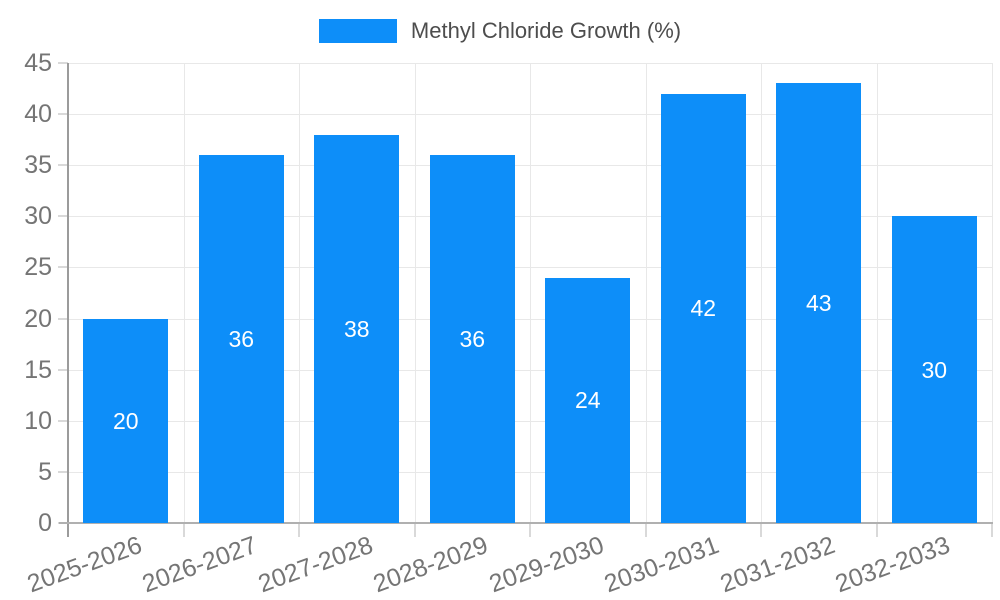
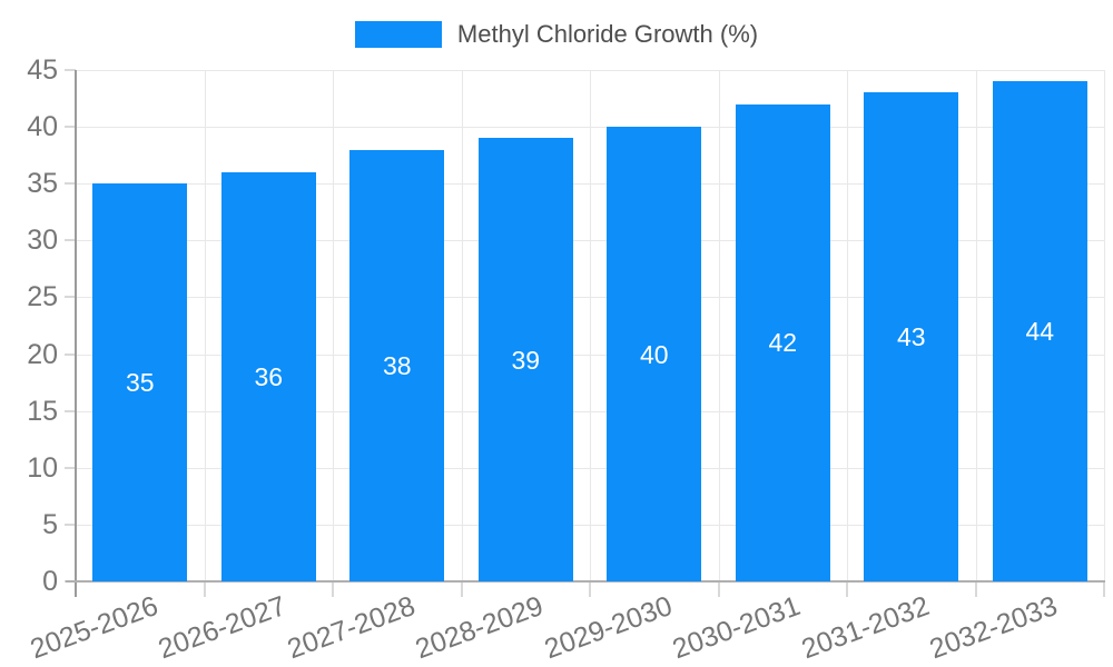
2025-2026: 20 -> 35
2028-2029: 36 -> 39
2029-2030: 24 -> 40
2032-2033: 30 -> 44
